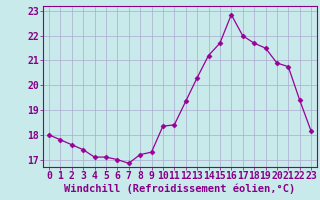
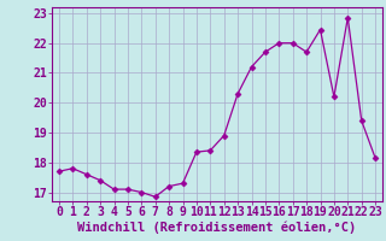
0: 18.00 -> 17.70
12: 19.35 -> 18.90
16: 22.85 -> 22.00
19: 21.50 -> 22.45
20: 20.90 -> 20.20
21: 20.75 -> 22.85
